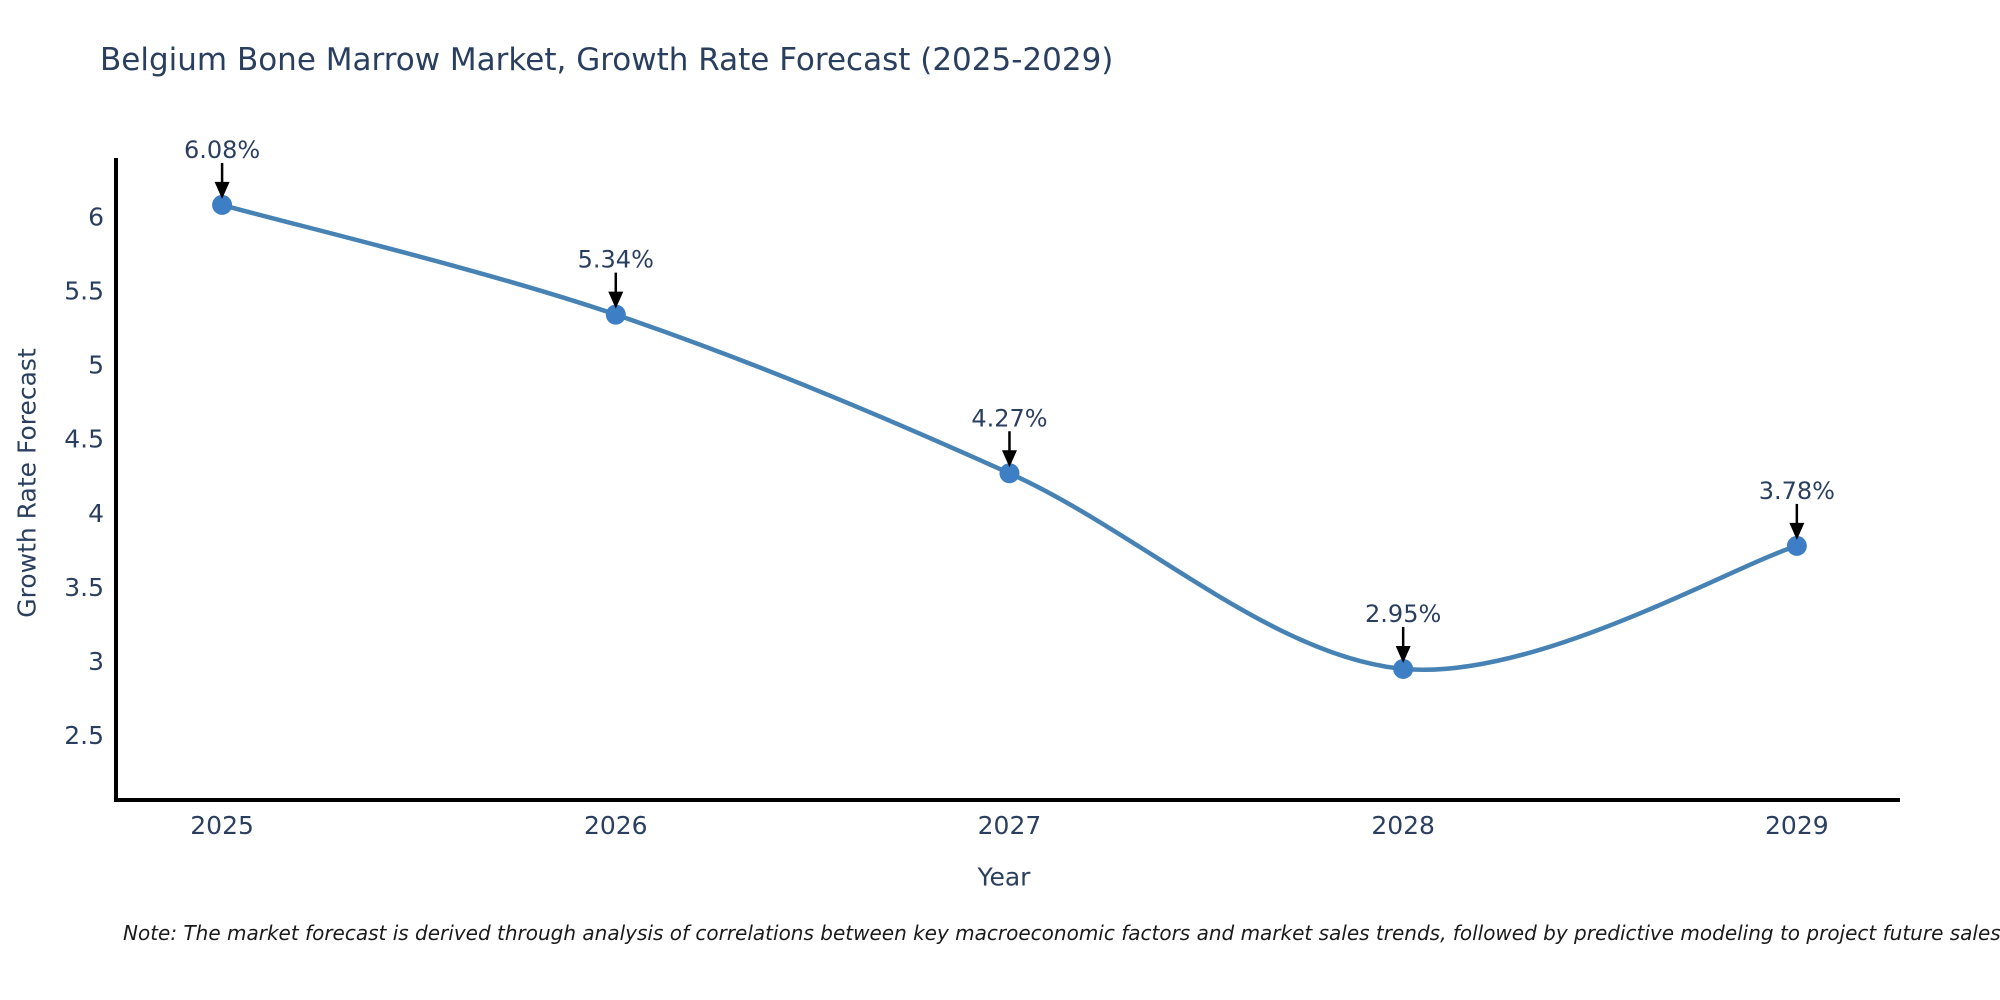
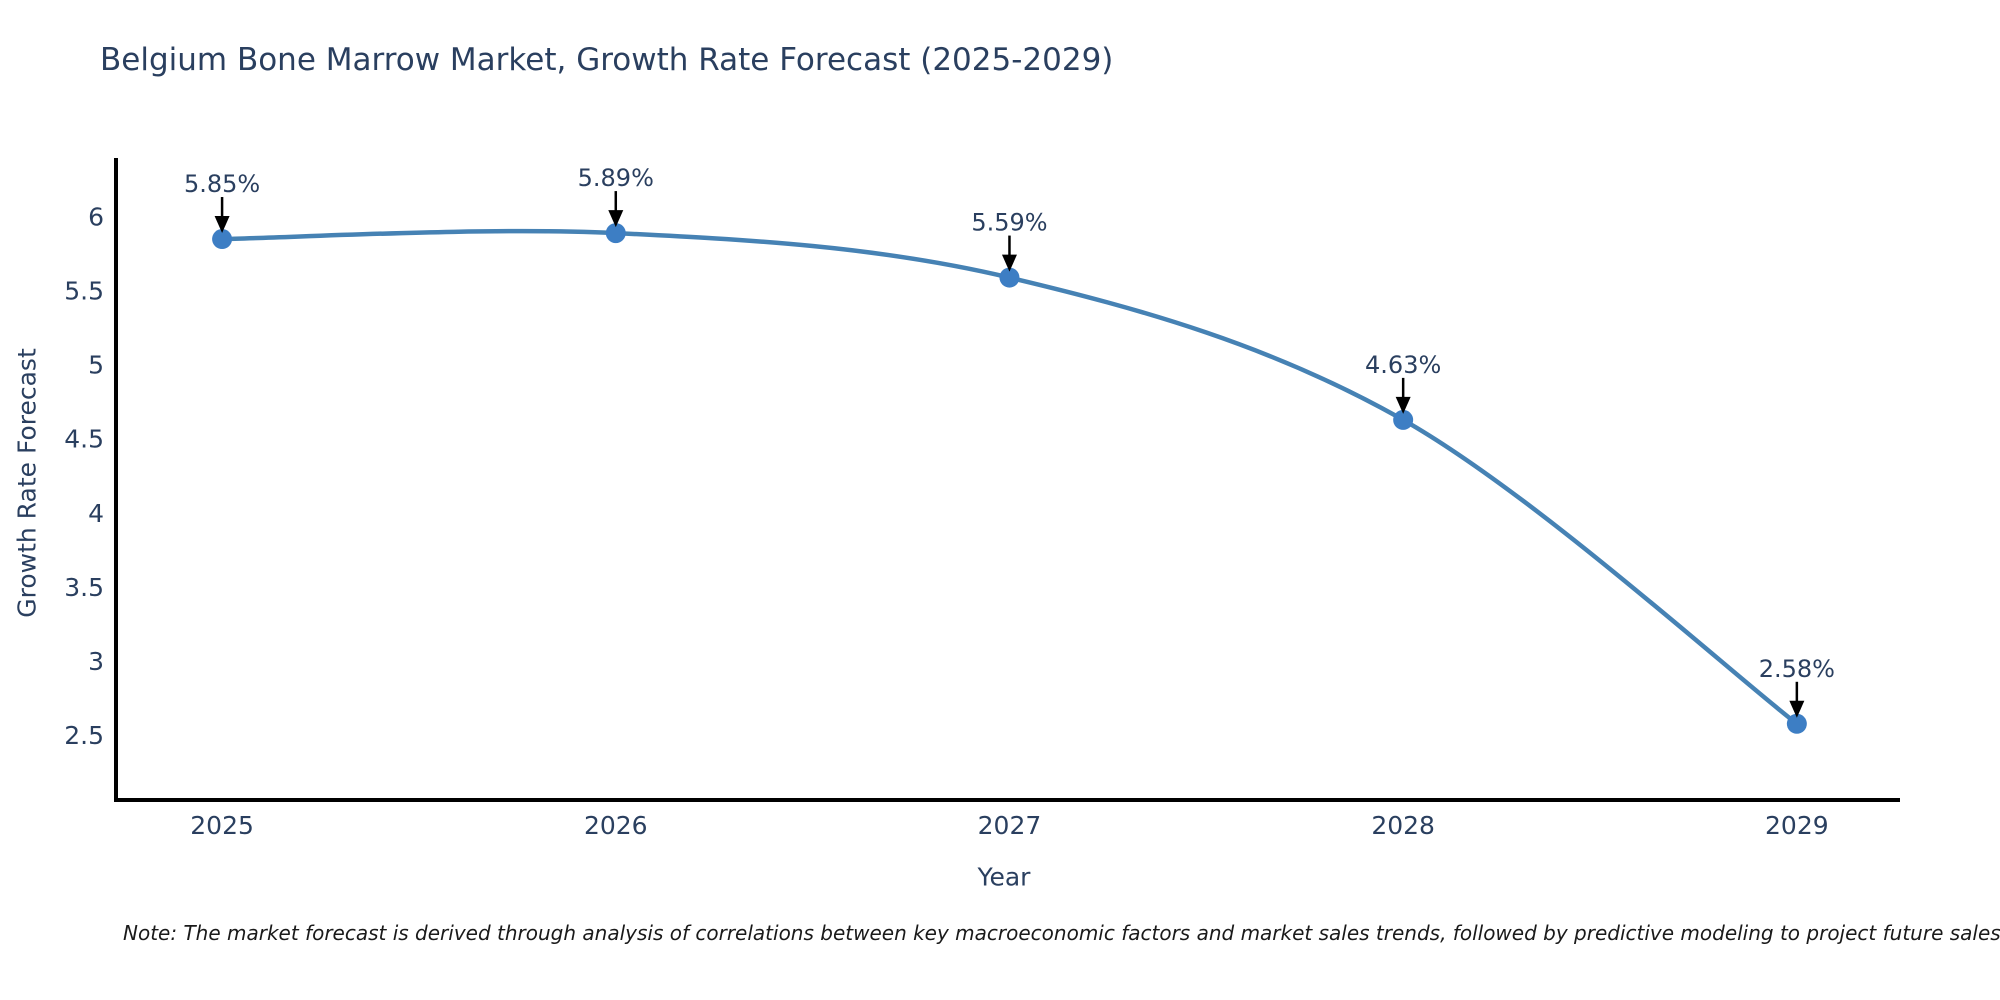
2025: 6.08% -> 5.85%
2026: 5.34% -> 5.89%
2027: 4.27% -> 5.59%
2028: 2.95% -> 4.63%
2029: 3.78% -> 2.58%
